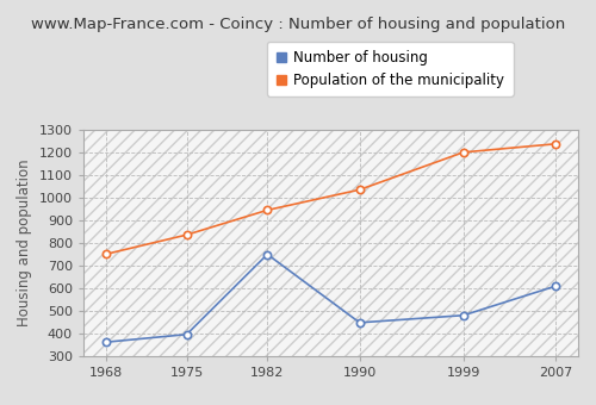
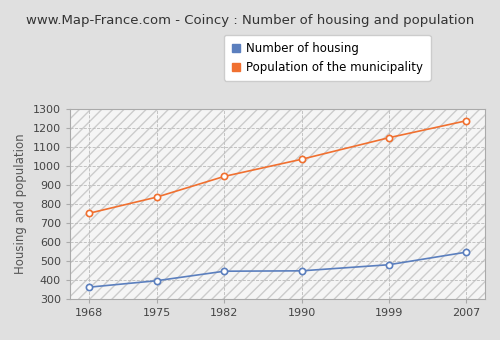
Number of housing/1982: 750 -> 450
Population of the municipality/1999: 1200 -> 1150
Number of housing/2007: 610 -> 550
